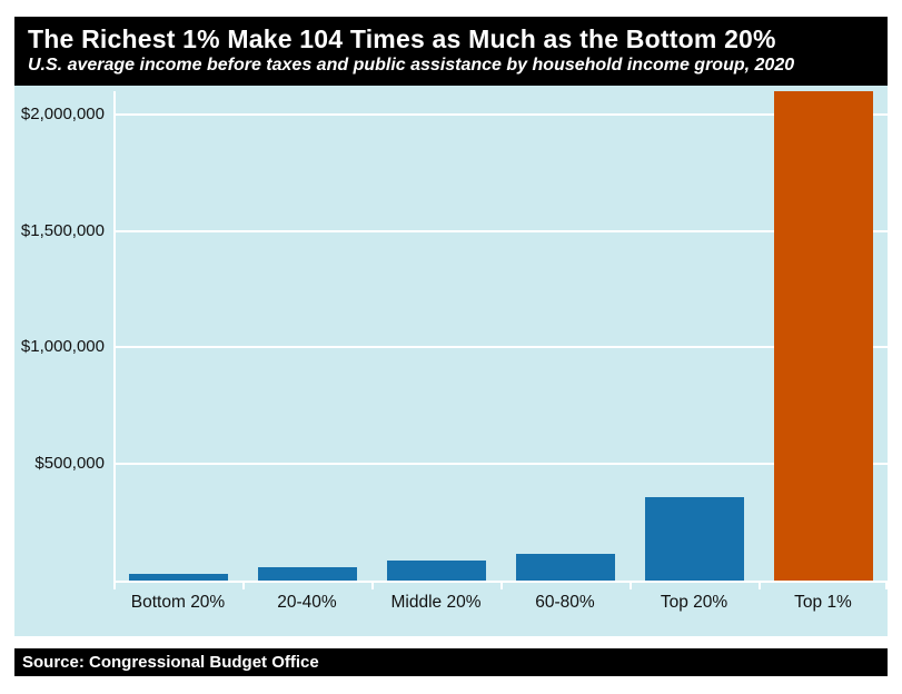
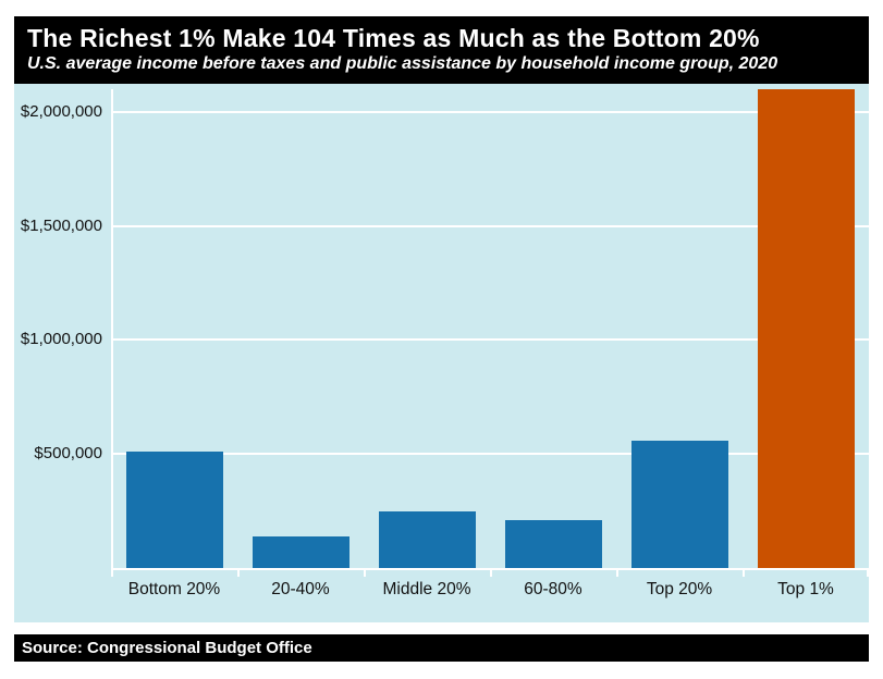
Bottom 20%: $20000 -> $510000
20-40%: $60000 -> $140000
Middle 20%: $90000 -> $250000
60-80%: $120000 -> $210000
Top 20%: $360000 -> $560000
